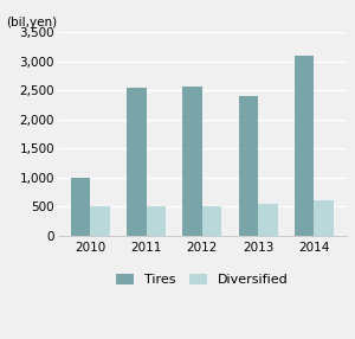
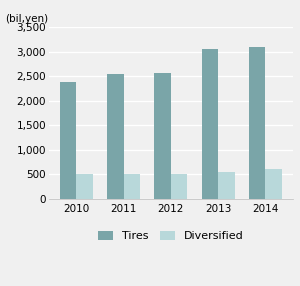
Tires/2010: 1,000 -> 2,380
Tires/2013: 2,400 -> 3,050
